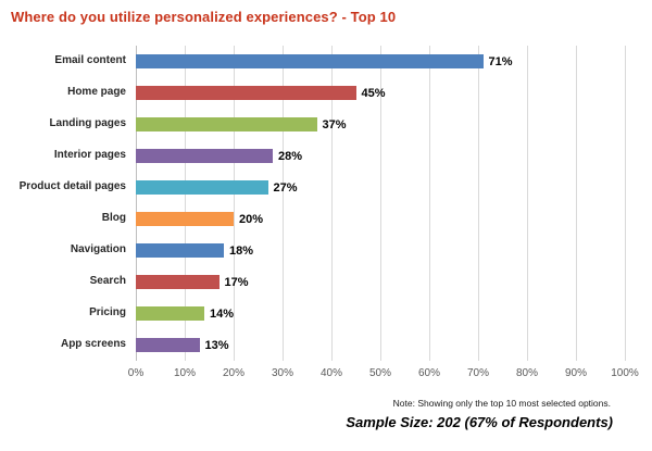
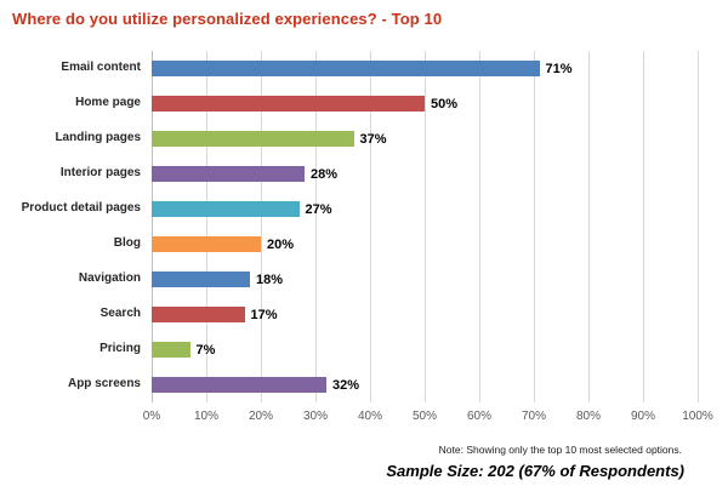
Home page: 45% -> 50%
Pricing: 14% -> 7%
App screens: 13% -> 32%
